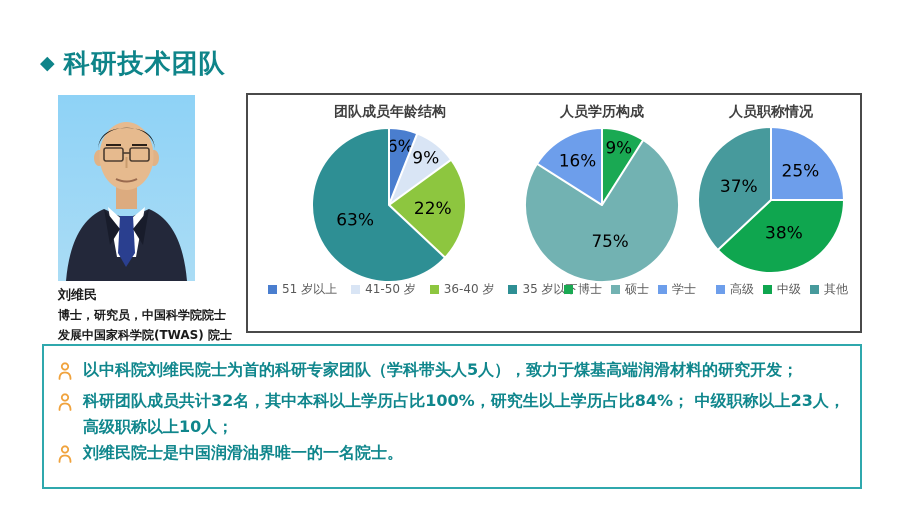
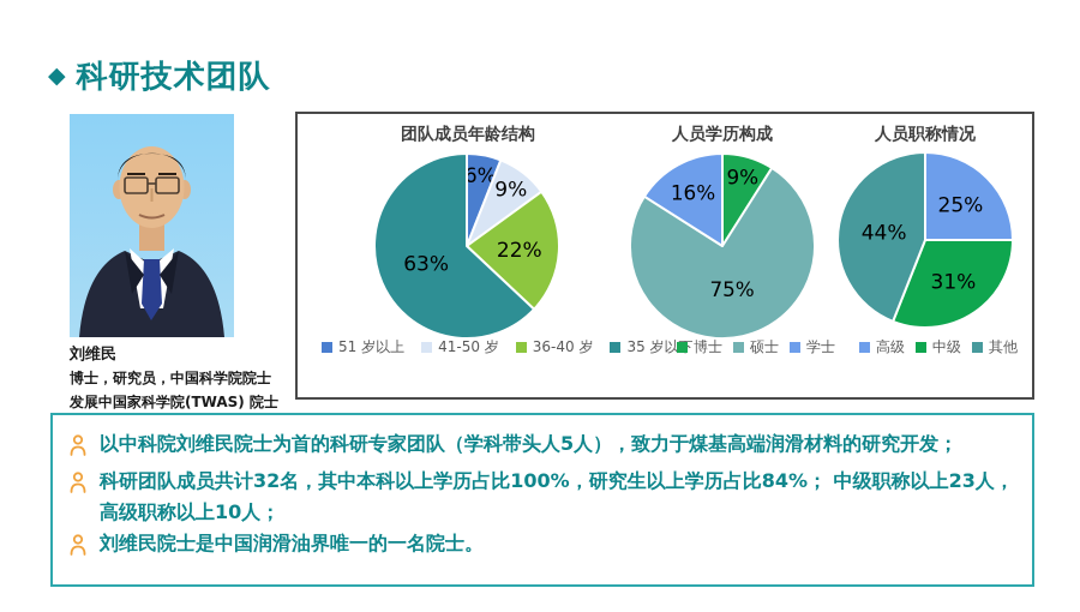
人员职称情况/中级: 38% -> 31%
人员职称情况/其他: 37% -> 44%
